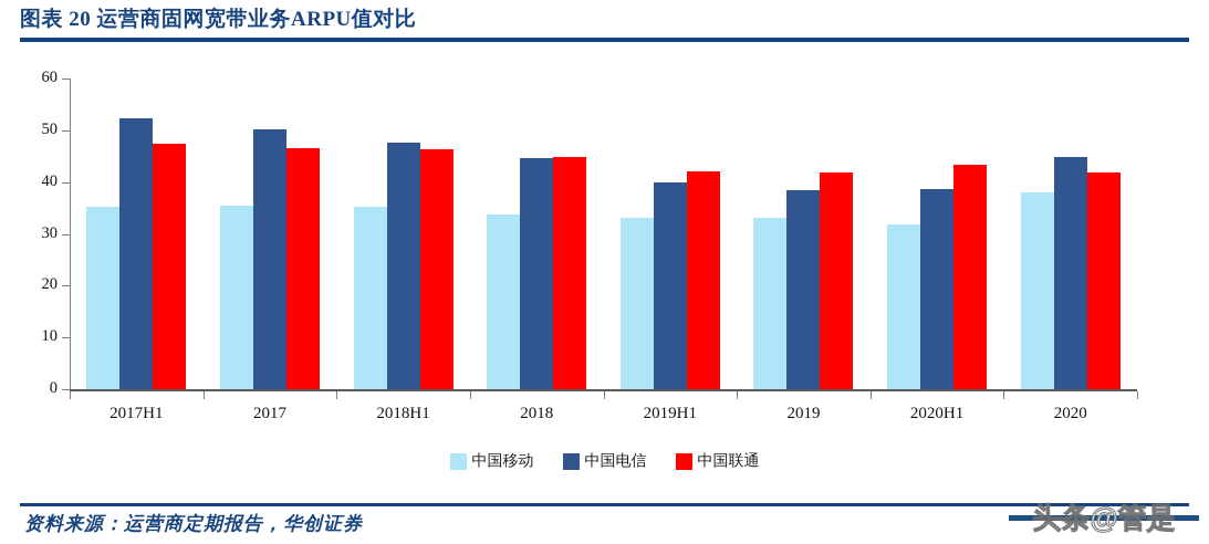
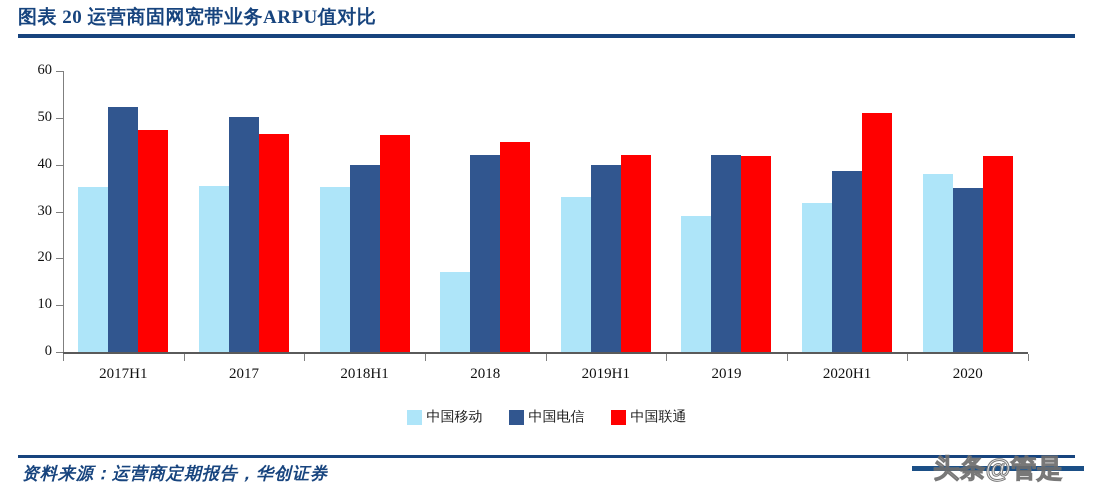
中国电信/2018H1: 48 -> 40
中国移动/2018: 34 -> 17
中国电信/2018: 45 -> 42
中国移动/2019: 33 -> 29
中国电信/2019: 38 -> 42
中国联通/2020H1: 43 -> 51
中国电信/2020: 45 -> 35
